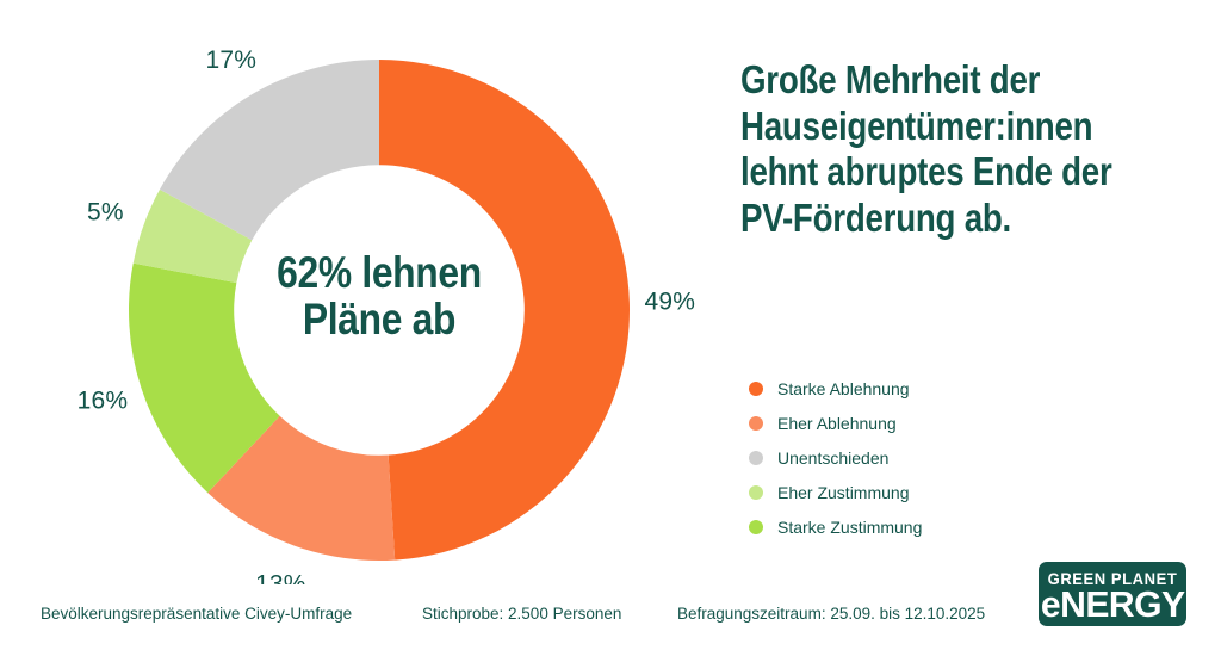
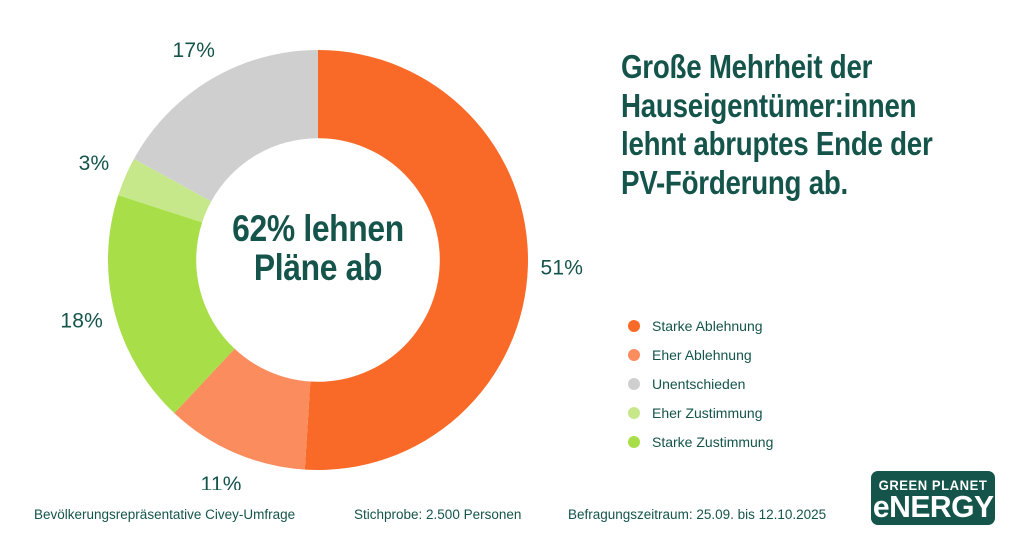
Starke Ablehnung: 49% -> 51%
Eher Ablehnung: 13% -> 11%
Starke Zustimmung: 16% -> 18%
Eher Zustimmung: 5% -> 3%
